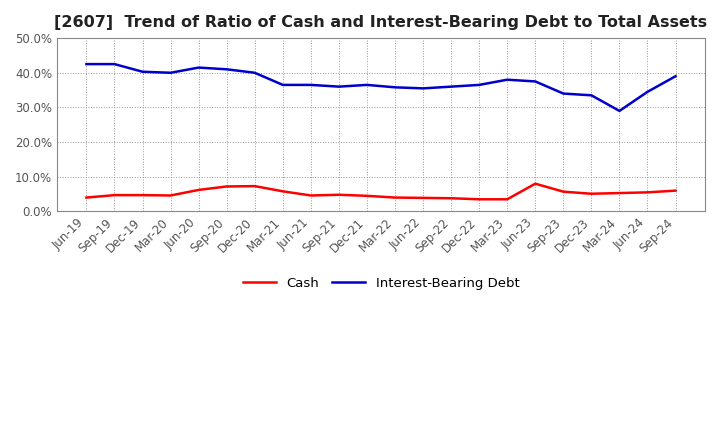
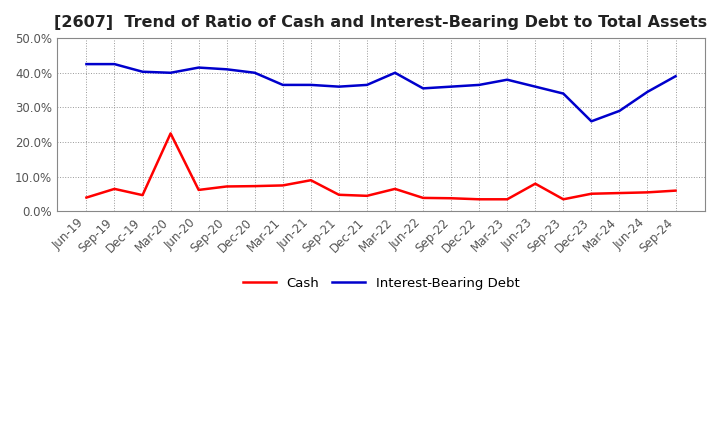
Cash/Sep-19: 4.7% -> 6.5%
Cash/Mar-20: 4.6% -> 22.5%
Cash/Mar-21: 5.8% -> 7.5%
Cash/Jun-21: 4.6% -> 9.0%
Cash/Mar-22: 4.0% -> 6.5%
Interest-Bearing Debt/Mar-22: 35.8% -> 40.0%
Interest-Bearing Debt/Jun-23: 37.5% -> 36.0%
Cash/Sep-23: 5.7% -> 3.5%
Interest-Bearing Debt/Dec-23: 33.5% -> 26.0%
